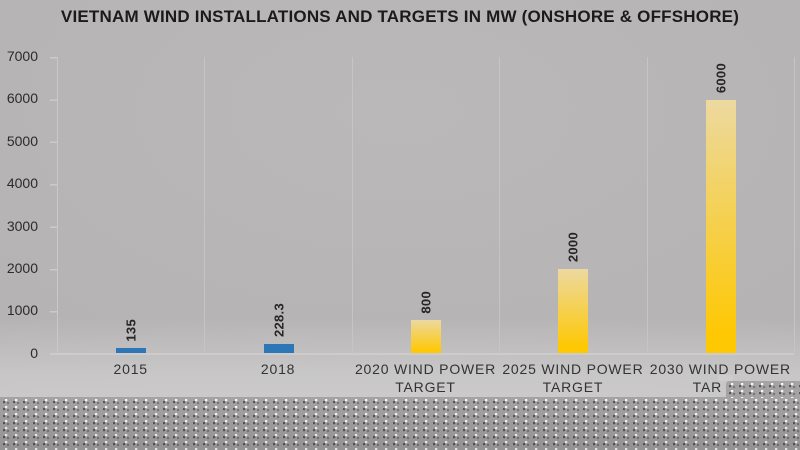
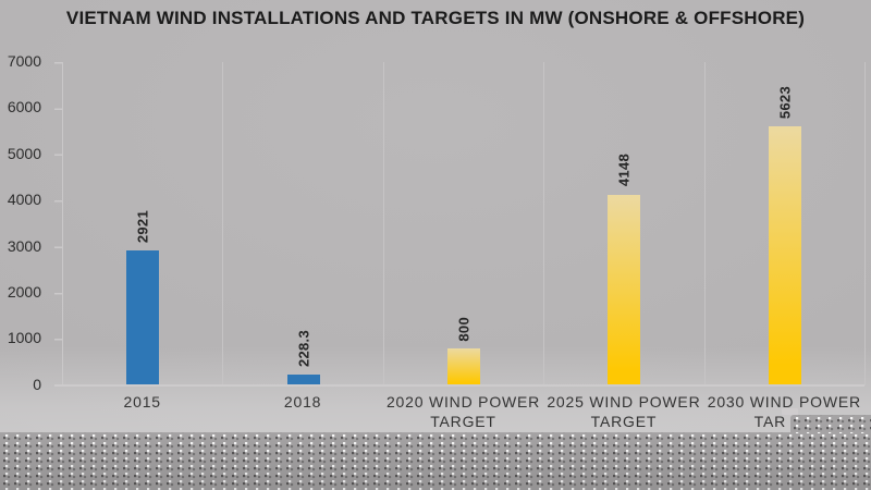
2015: 135 -> 2921
2025 WIND POWER TARGET: 2000 -> 4148
2030 WIND POWER TAR: 6000 -> 5623
